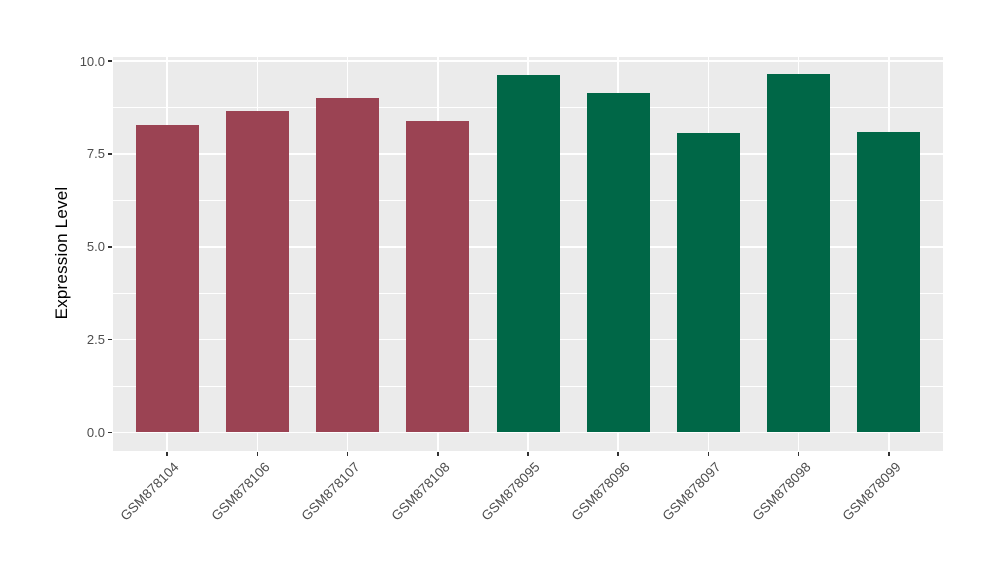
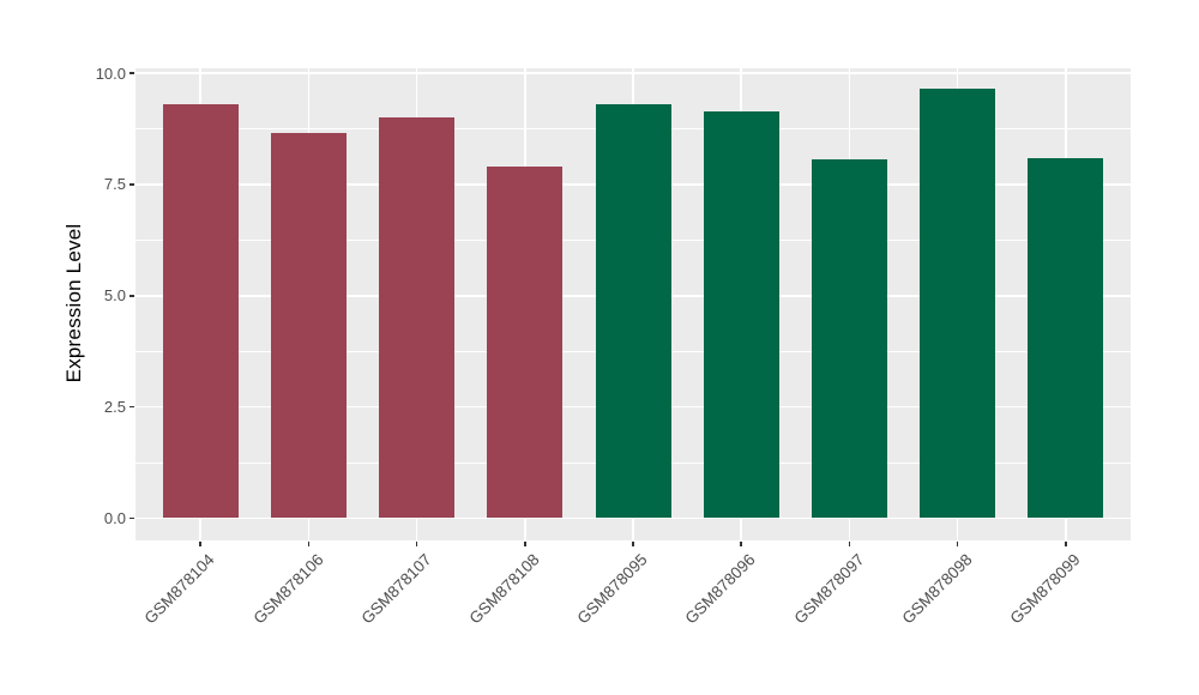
GSM878104: 8.3 -> 9.3
GSM878108: 8.4 -> 7.9
GSM878095: 9.6 -> 9.3
